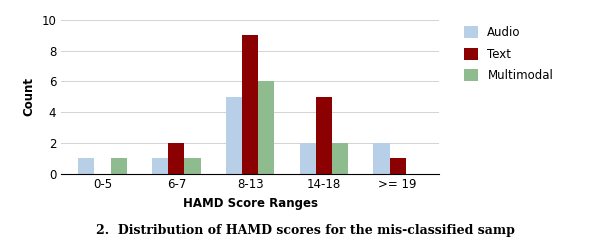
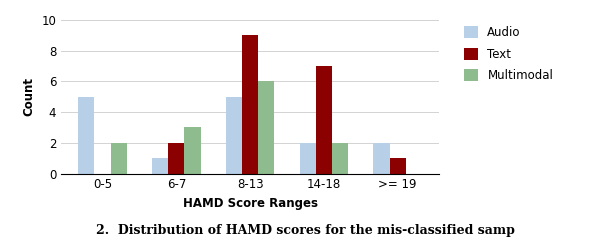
Audio/0-5: 1 -> 5
Multimodal/0-5: 1 -> 2
Multimodal/6-7: 1 -> 3
Text/14-18: 5 -> 7
